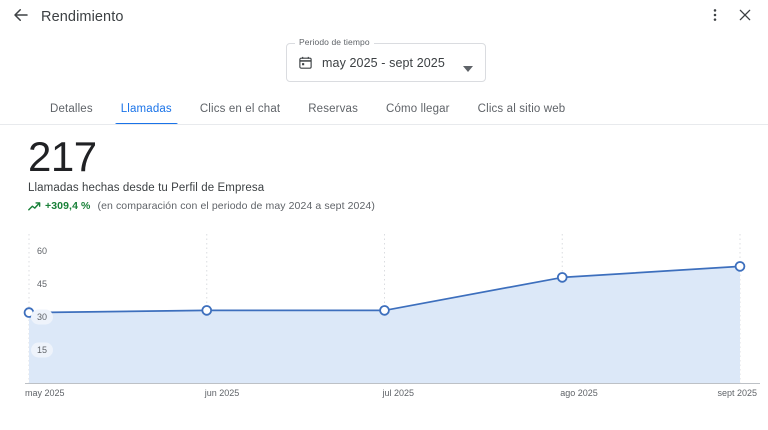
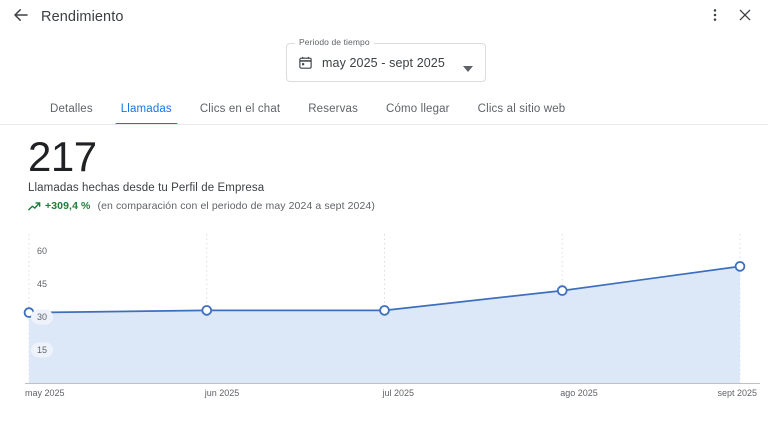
ago 2025: 48 -> 42
